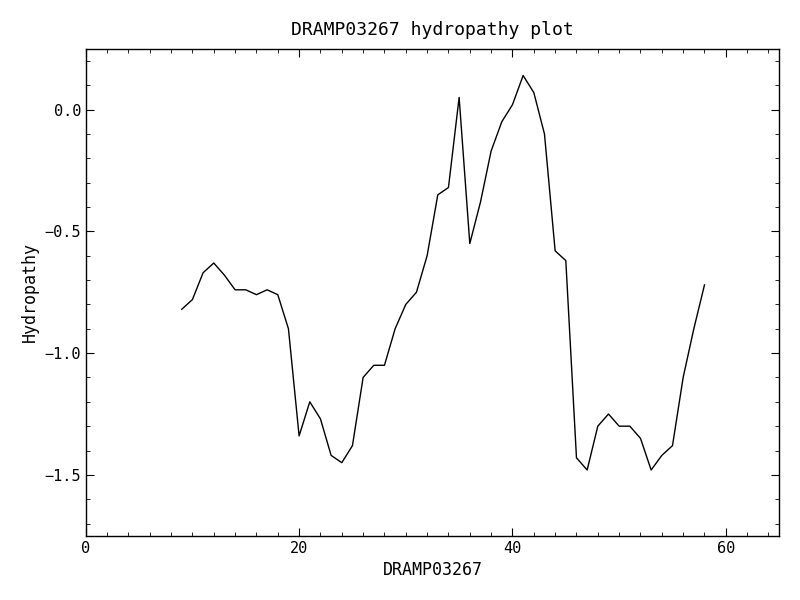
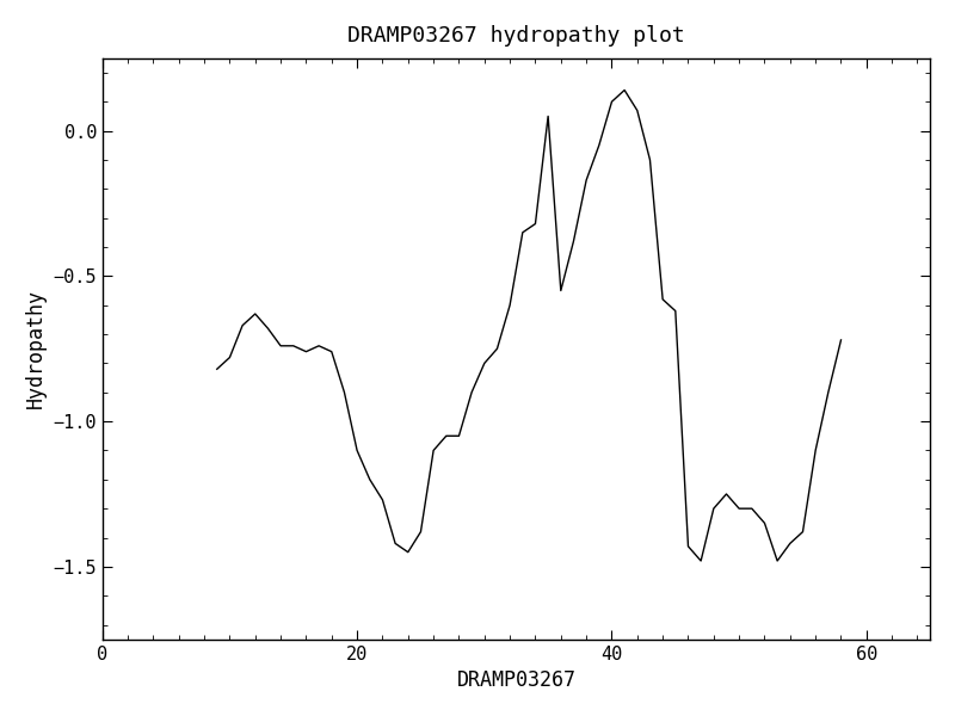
20: -1.34 -> -1.10
40: 0.02 -> 0.10
